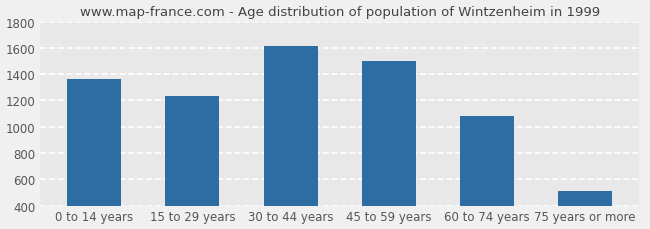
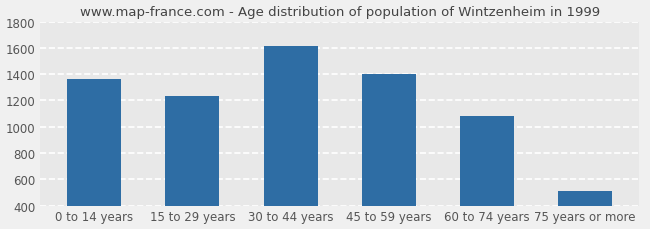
45 to 59 years: 1500 -> 1400
